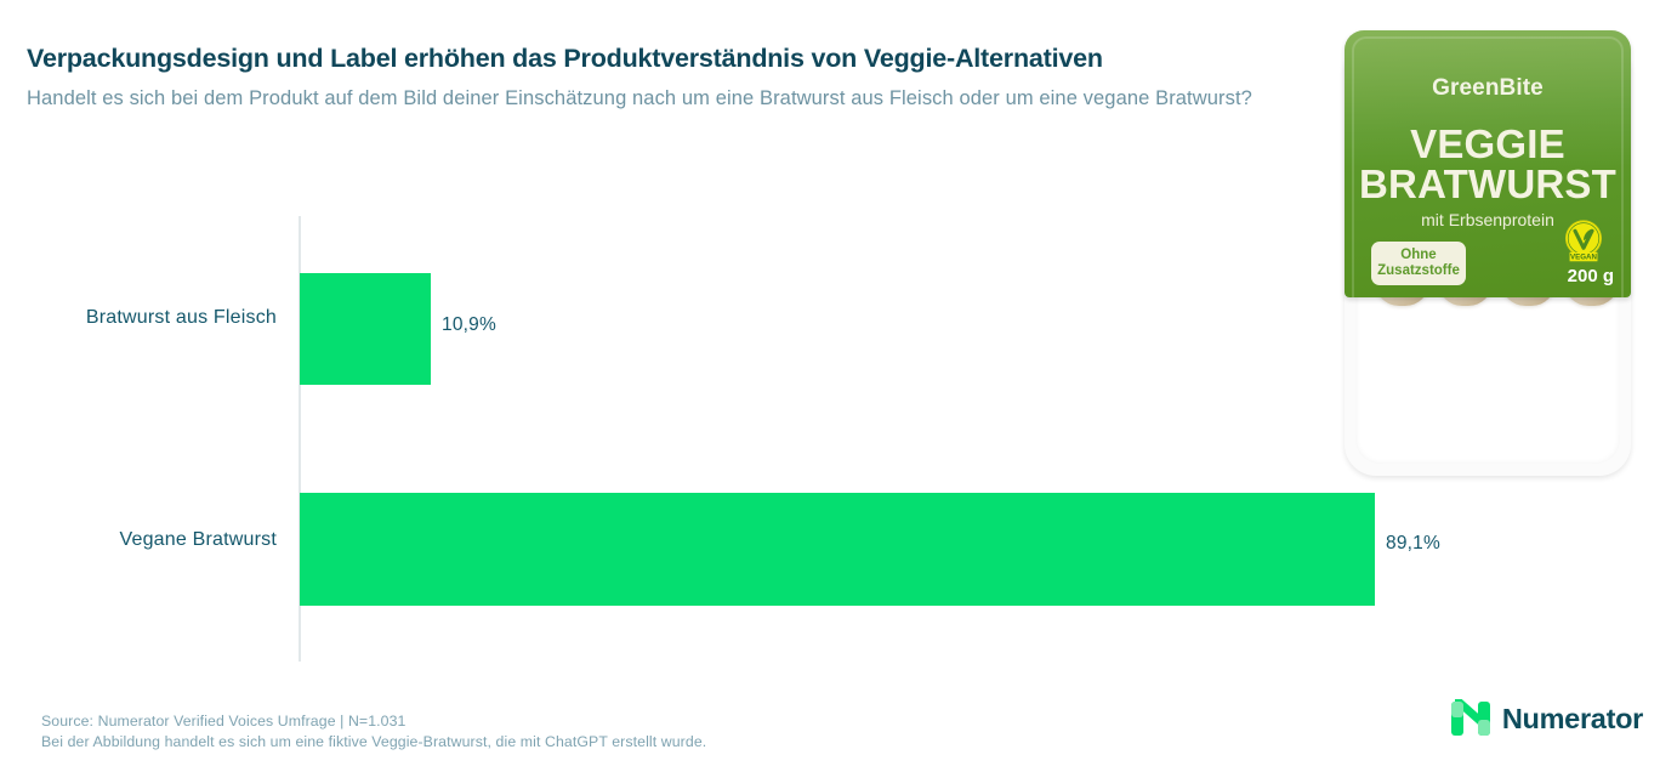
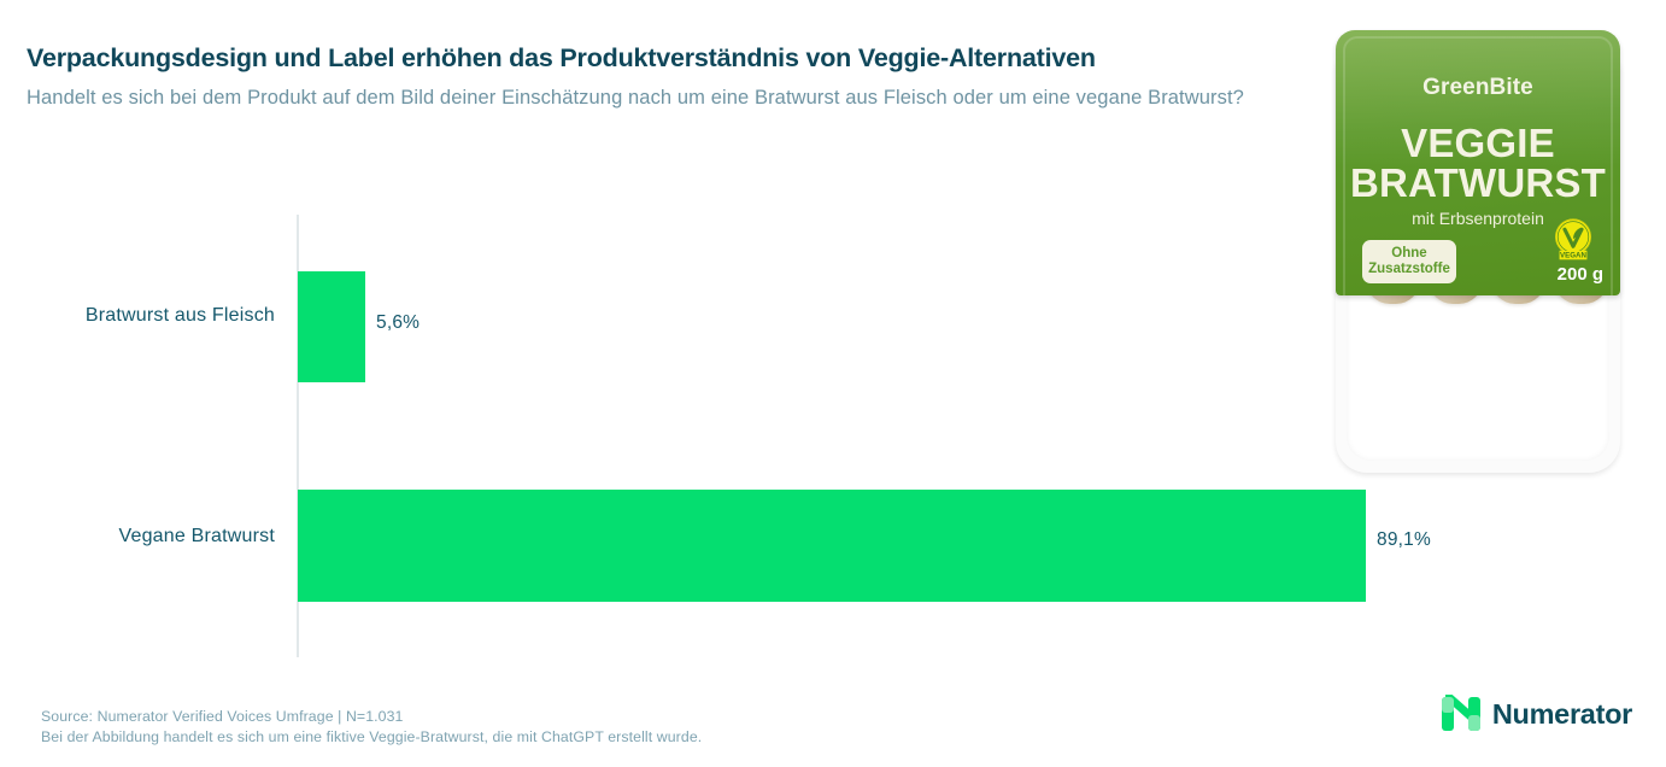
Bratwurst aus Fleisch: 10,9% -> 5,6%
